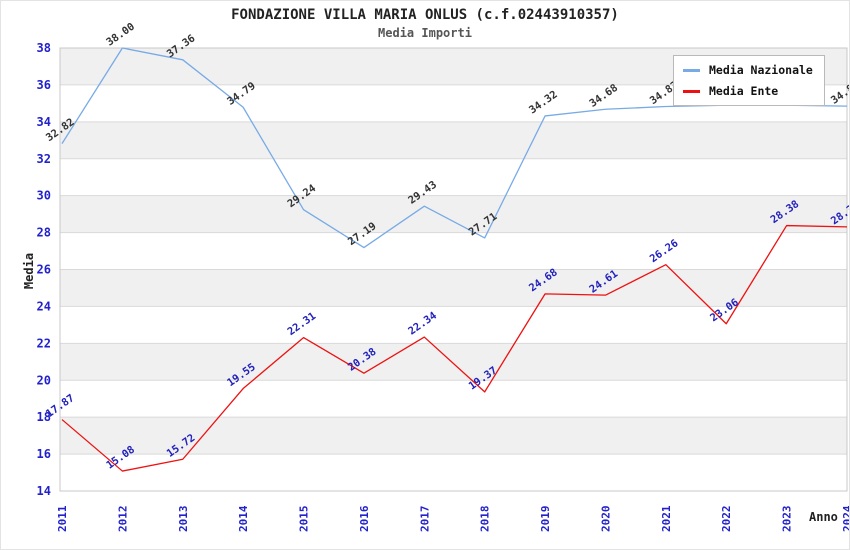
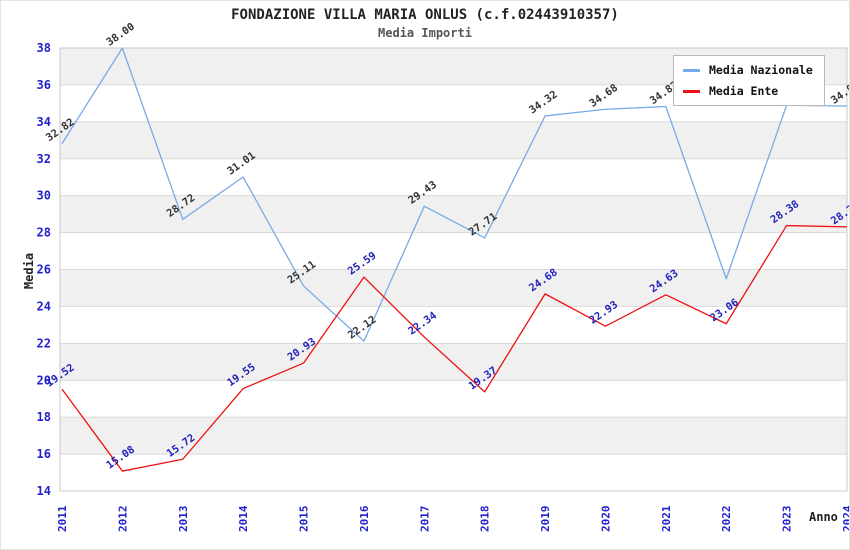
Media Ente/2011: 17.87 -> 19.52
Media Nazionale/2013: 37.36 -> 28.72
Media Nazionale/2014: 34.79 -> 31.01
Media Nazionale/2015: 29.24 -> 25.11
Media Ente/2015: 22.31 -> 20.93
Media Nazionale/2016: 27.19 -> 22.12
Media Ente/2016: 20.38 -> 25.59
Media Ente/2020: 24.61 -> 22.93
Media Ente/2021: 26.26 -> 24.63
Media Nazionale/2022: 34.9 -> 25.5
